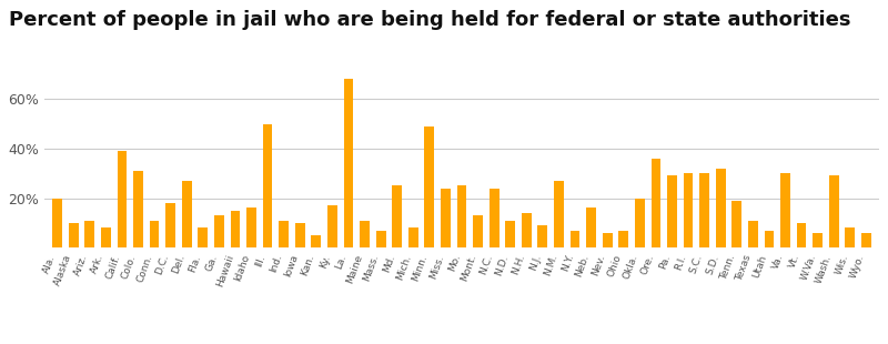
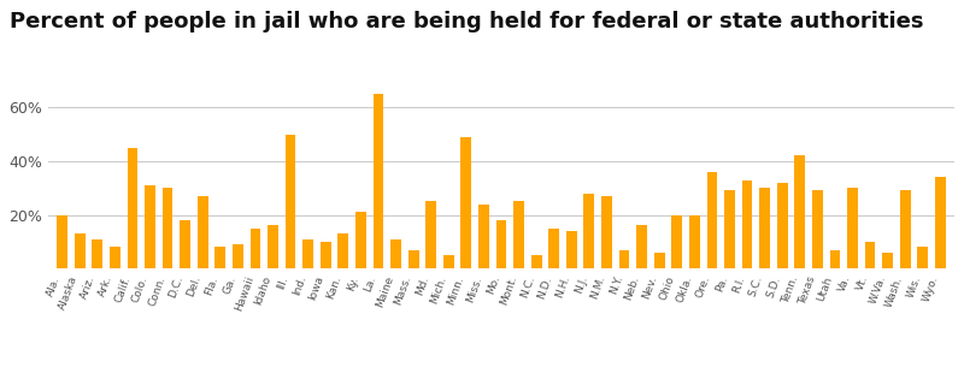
Alaska: 10% -> 13%
Calif.: 39% -> 45%
Conn.: 11% -> 30%
Ga.: 13% -> 9%
Kan.: 5% -> 13%
Ky.: 17% -> 21%
La.: 68% -> 65%
Mich.: 8% -> 5%
Mo.: 25% -> 18%
Mont.: 13% -> 25%
N.C.: 24% -> 5%
N.D.: 11% -> 15%
N.J.: 9% -> 28%
Ohio: 7% -> 20%
R.I.: 30% -> 33%
Tenn.: 19% -> 42%
Texas: 11% -> 29%
Wyo.: 6% -> 34%
